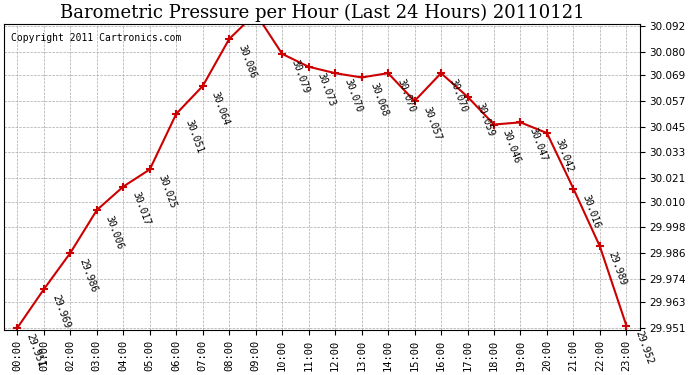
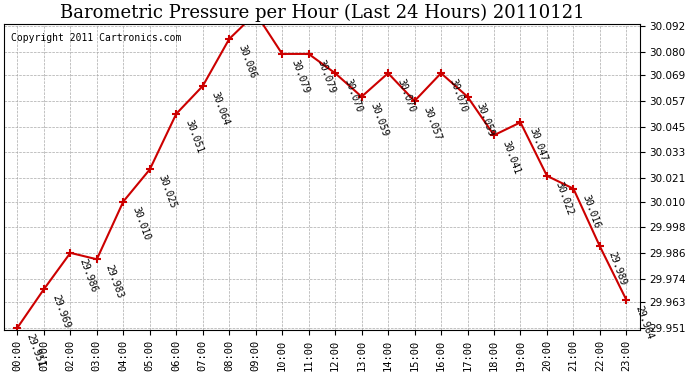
03:00: 30.006 -> 29.983
04:00: 30.017 -> 30.010
11:00: 30.073 -> 30.079
13:00: 30.068 -> 30.059
18:00: 30.046 -> 30.041
20:00: 30.042 -> 30.022
23:00: 29.952 -> 29.964
